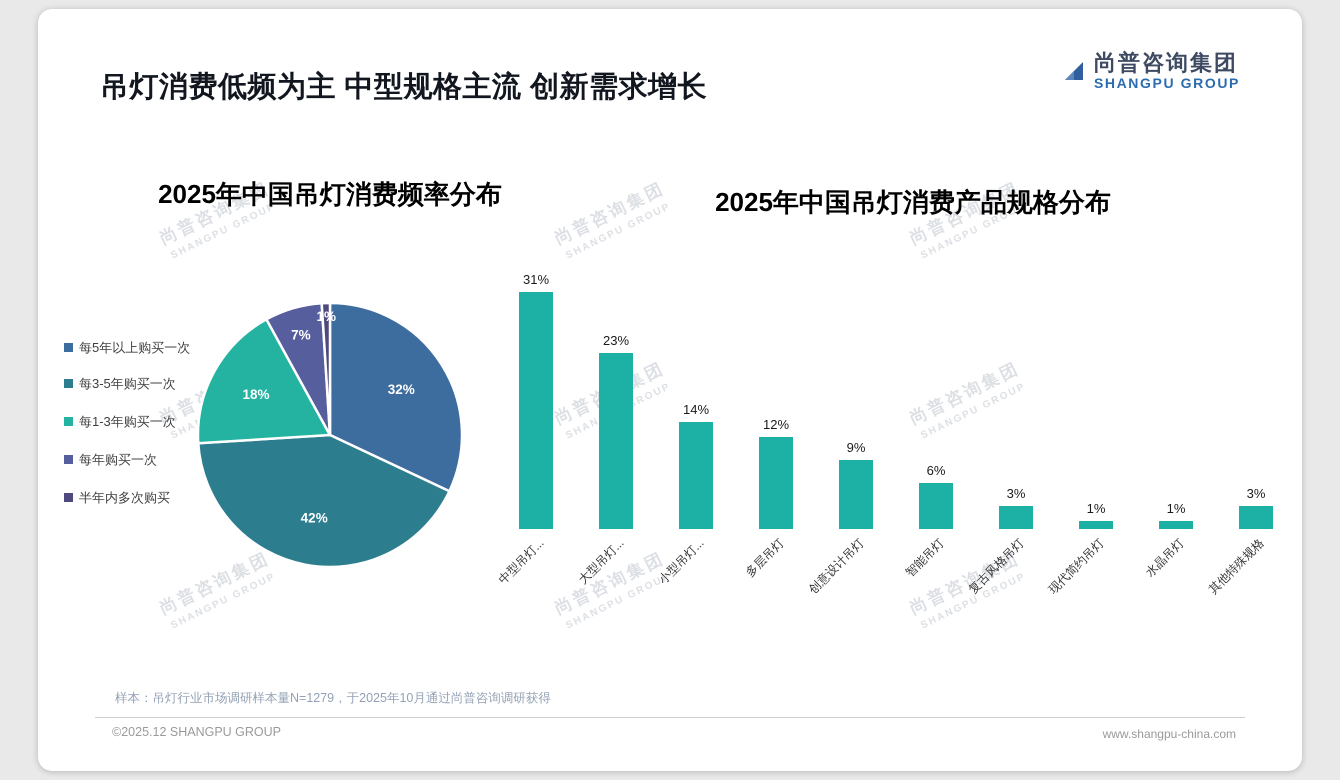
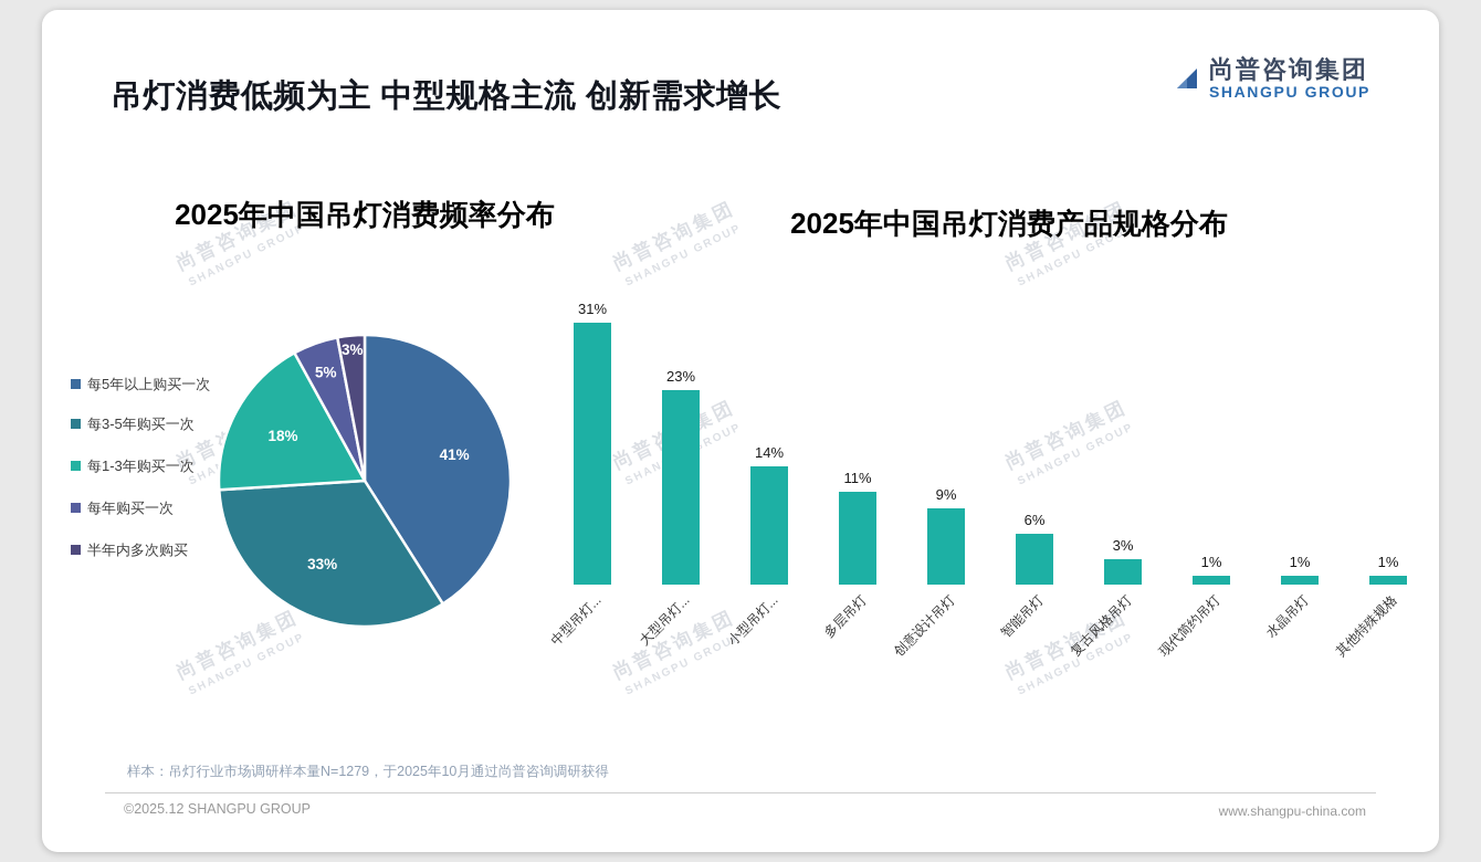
2025年中国吊灯消费频率分布/每5年以上购买一次: 32% -> 41%
2025年中国吊灯消费频率分布/每3-5年购买一次: 42% -> 33%
2025年中国吊灯消费频率分布/每年购买一次: 7% -> 5%
2025年中国吊灯消费频率分布/半年内多次购买: 1% -> 3%
2025年中国吊灯消费产品规格分布/多层吊灯: 12% -> 11%
2025年中国吊灯消费产品规格分布/其他特殊规格: 3% -> 1%
